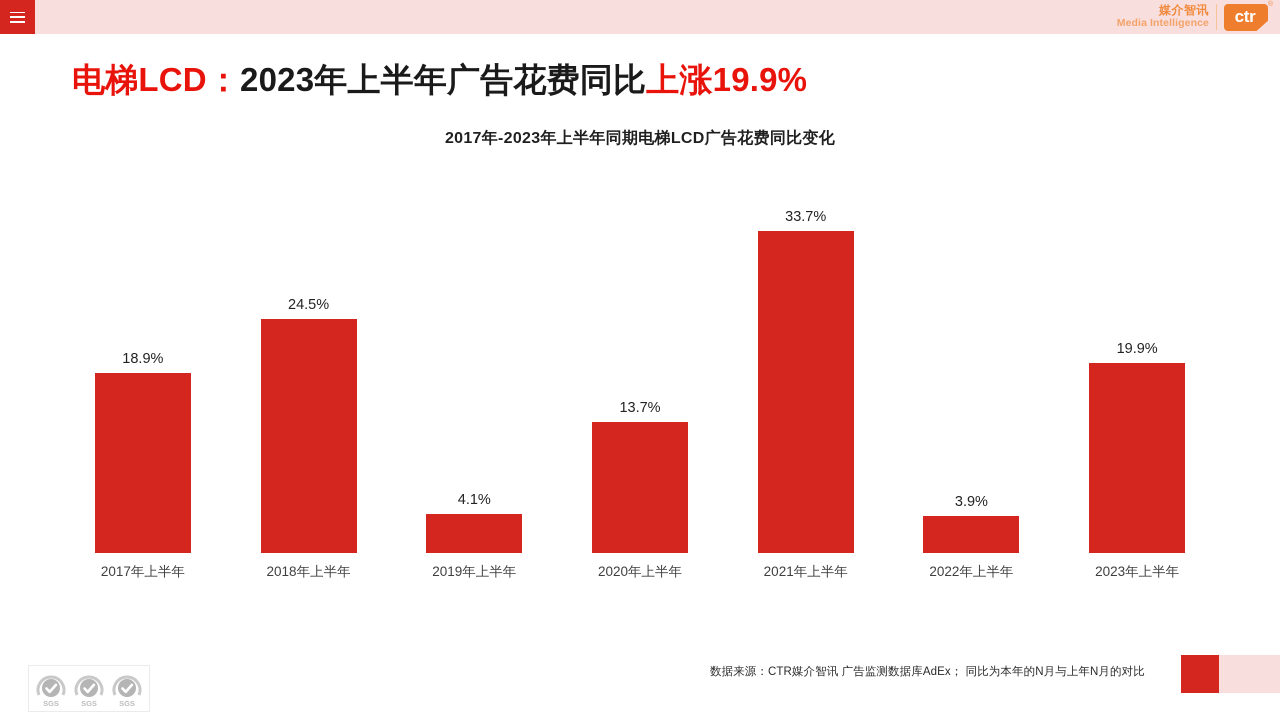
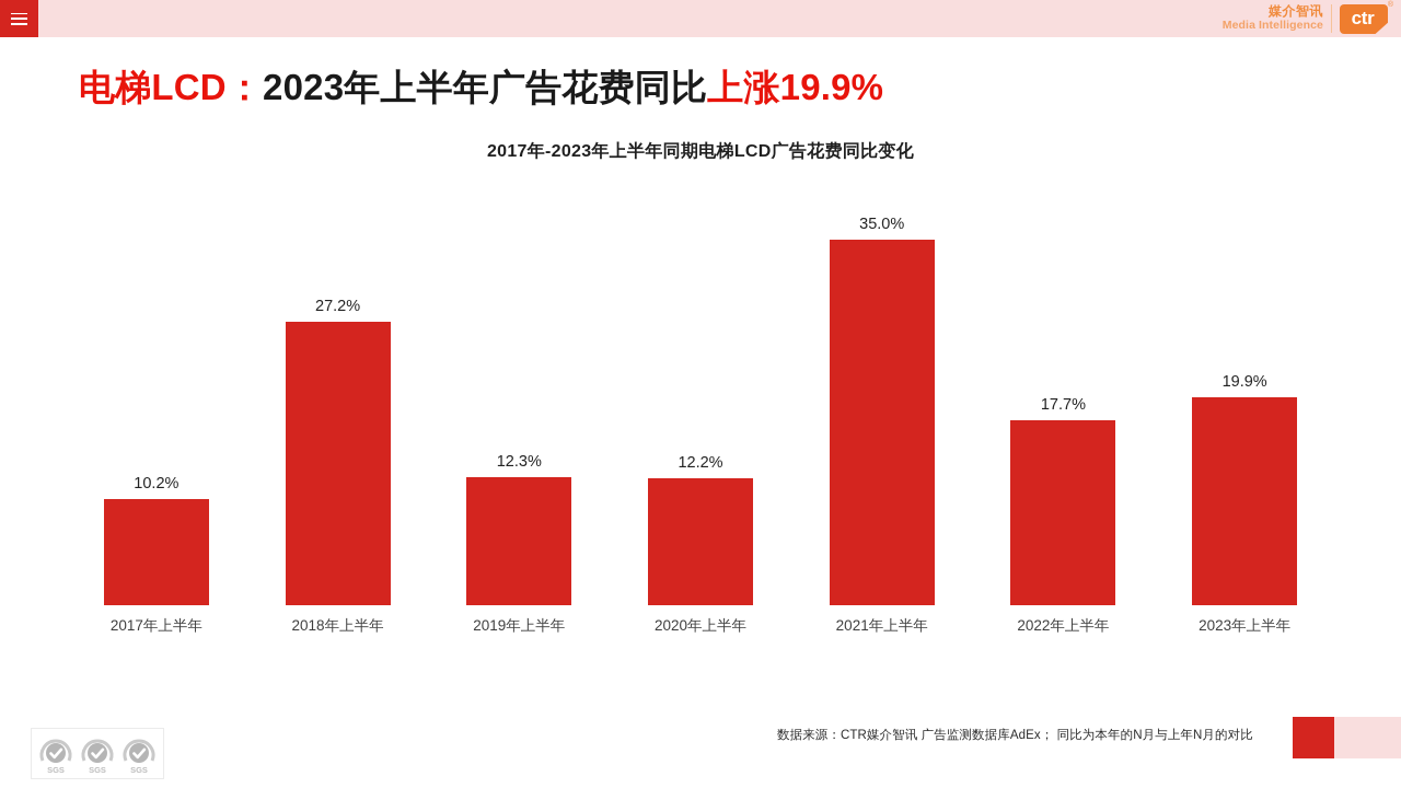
2017年上半年: 18.9% -> 10.2%
2018年上半年: 24.5% -> 27.2%
2019年上半年: 4.1% -> 12.3%
2020年上半年: 13.7% -> 12.2%
2021年上半年: 33.7% -> 35.0%
2022年上半年: 3.9% -> 17.7%
